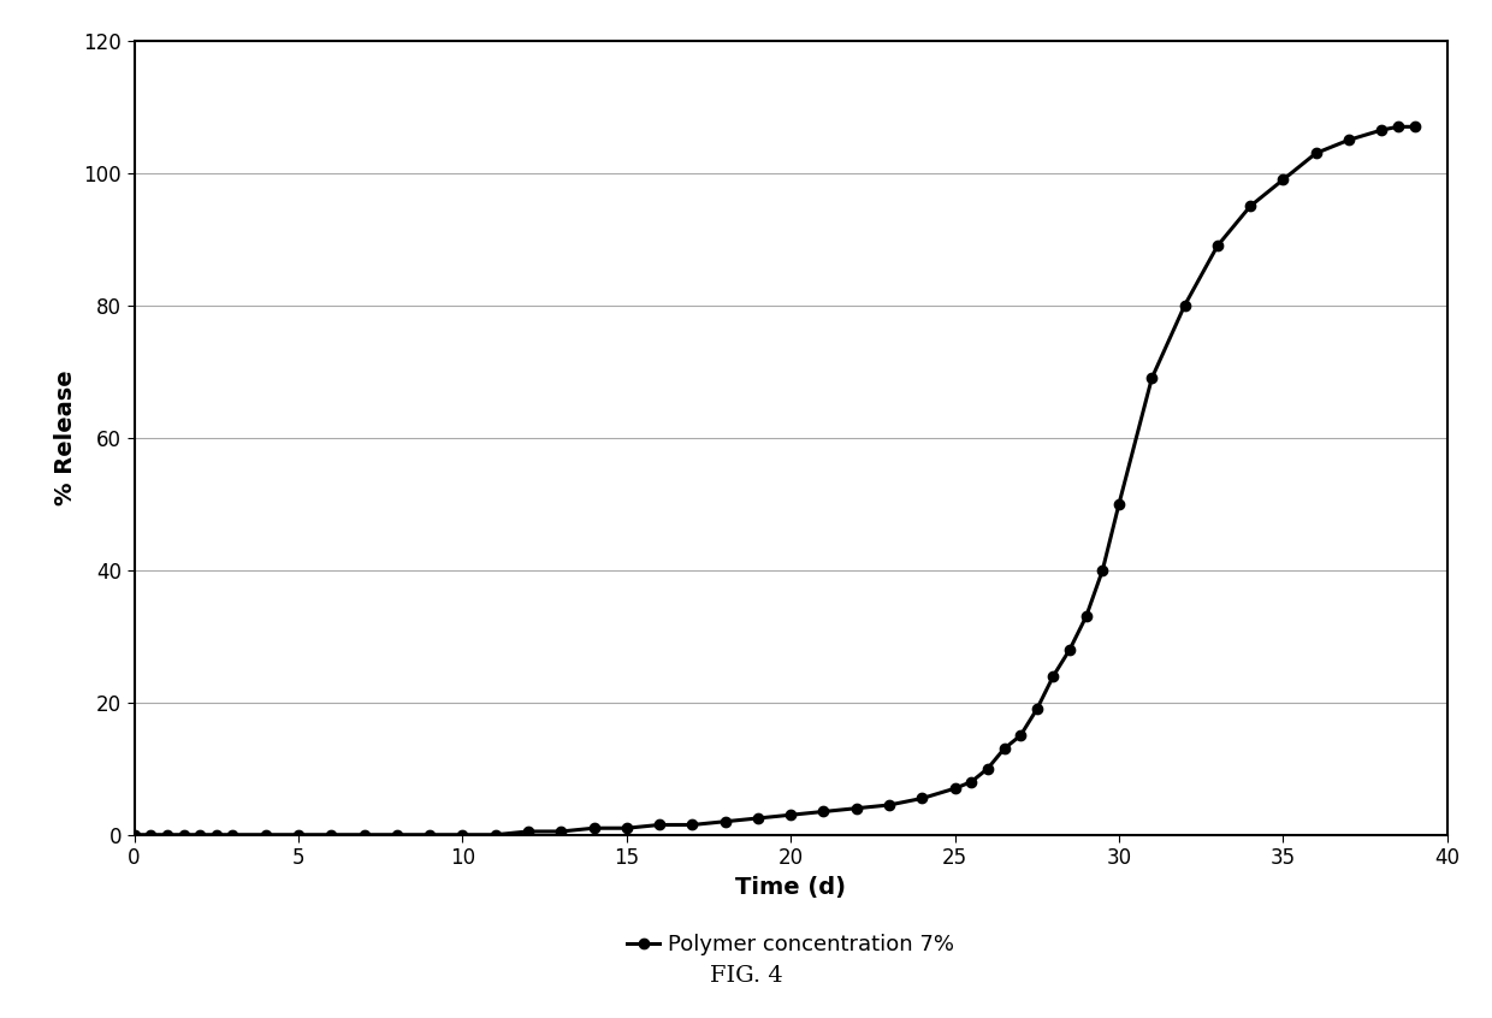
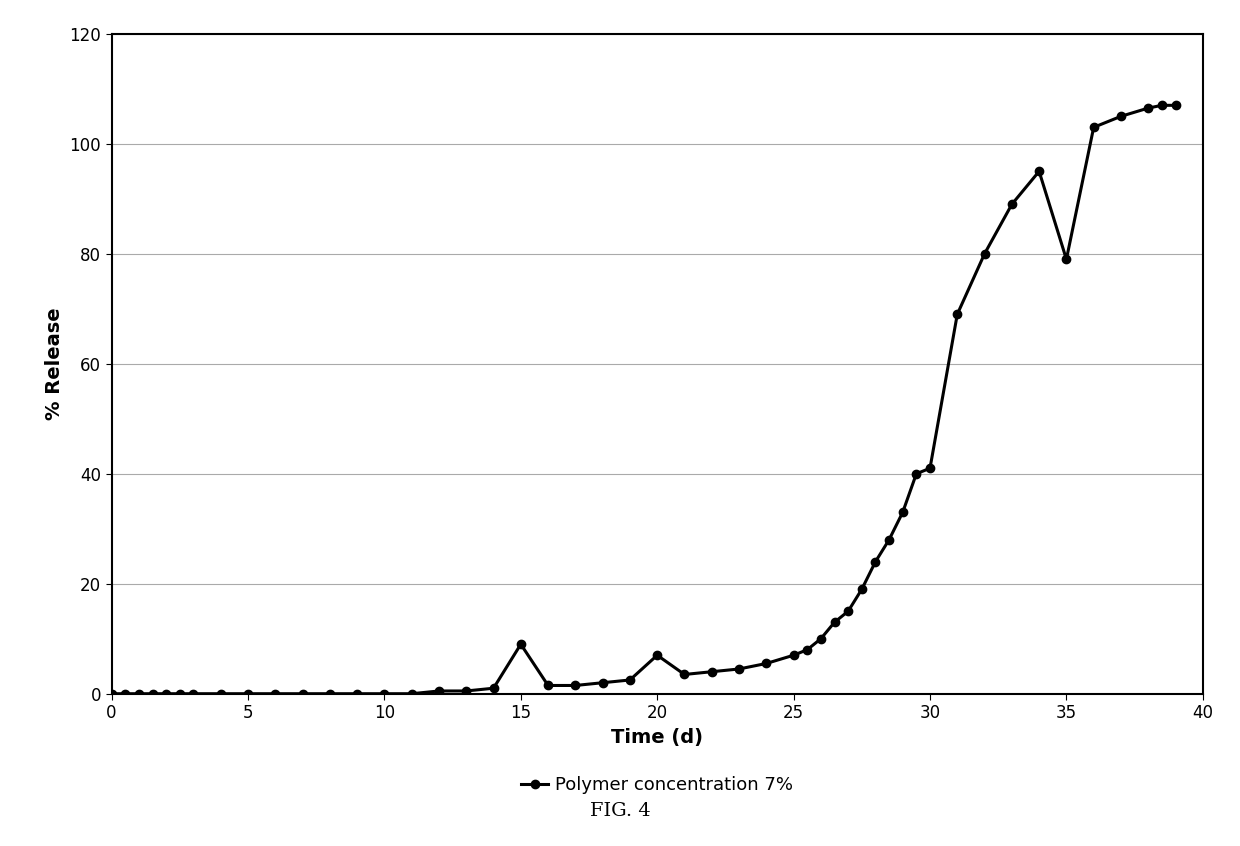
15: 1.0 -> 9.0
20: 3.0 -> 7.0
30: 50.0 -> 41.0
35: 99.0 -> 79.0
